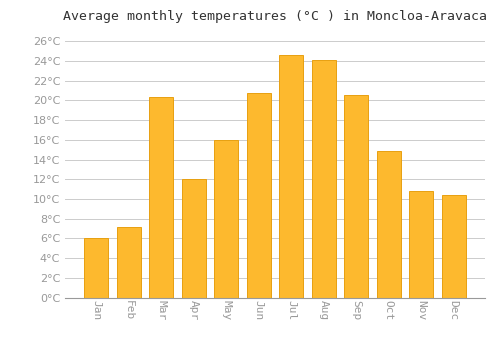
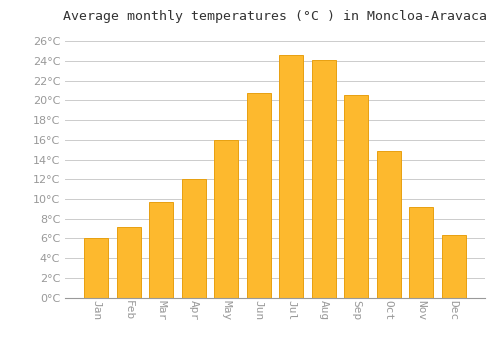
Mar: 20.4°C -> 9.7°C
Nov: 10.8°C -> 9.2°C
Dec: 10.4°C -> 6.3°C
